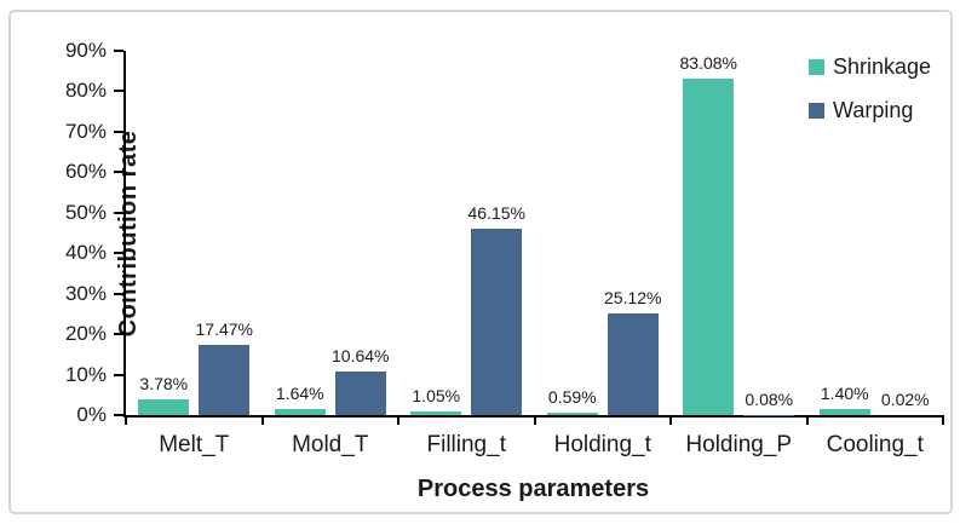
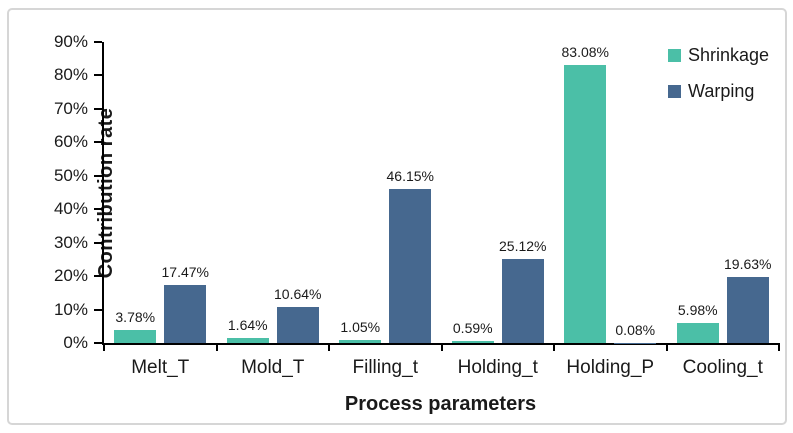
Shrinkage/Cooling_t: 1.40% -> 5.98%
Warping/Cooling_t: 0.02% -> 19.63%
